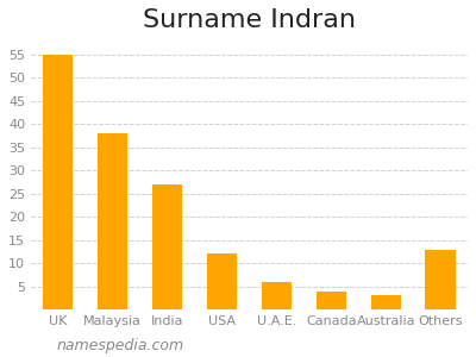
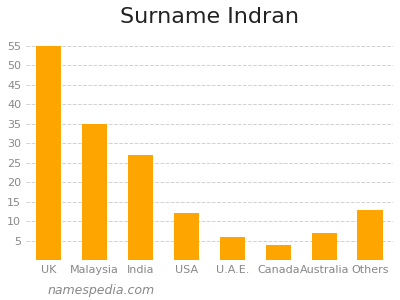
Malaysia: 38 -> 35
Australia: 3 -> 7
